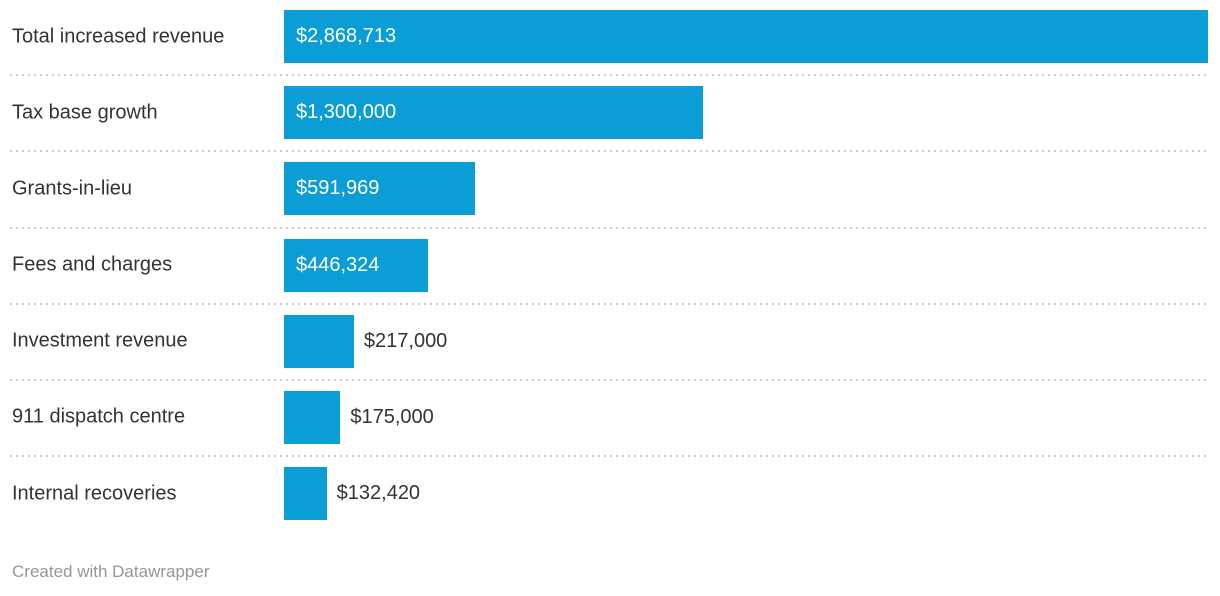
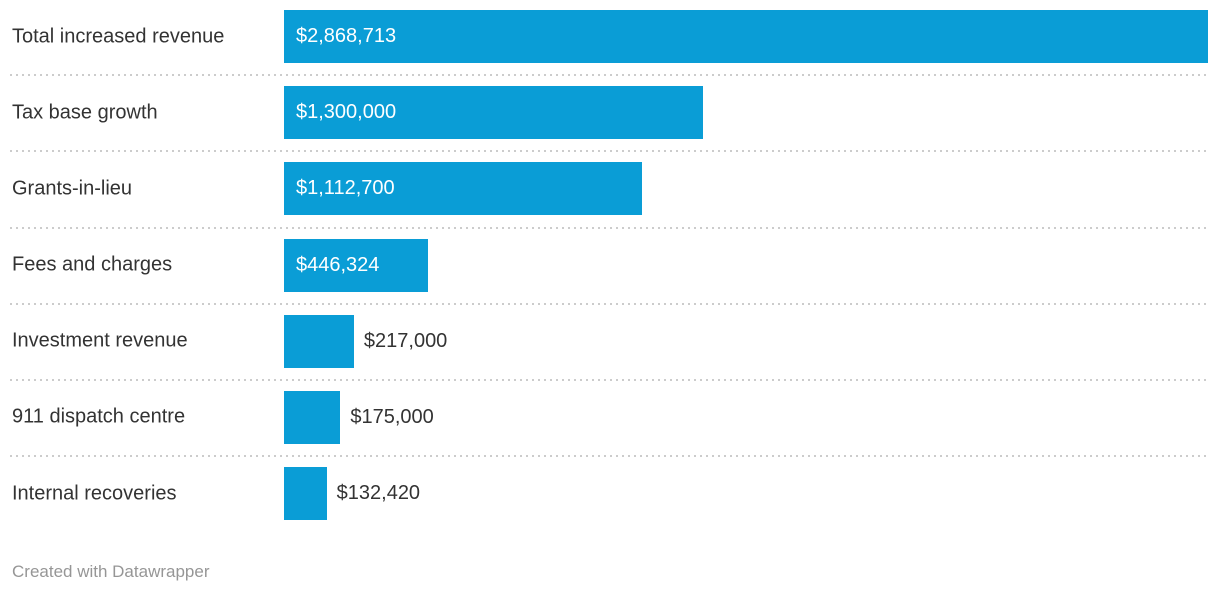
Grants-in-lieu: $591,969 -> $1,112,700
